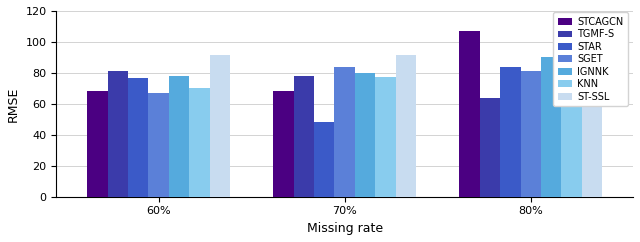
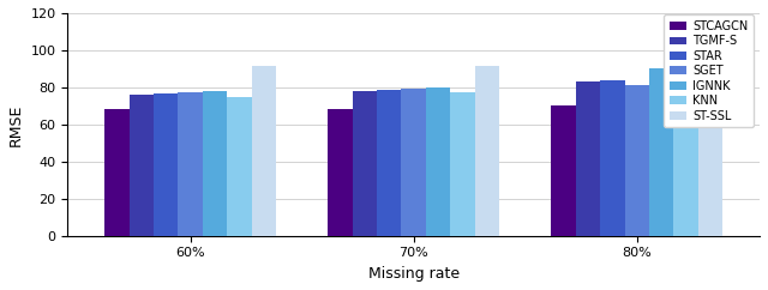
TGMF-S/60%: 81 -> 76
SGET/60%: 67 -> 78
KNN/60%: 70 -> 74
STAR/70%: 48 -> 78
SGET/70%: 84 -> 80
STCAGCN/80%: 107 -> 70
TGMF-S/80%: 64 -> 83
